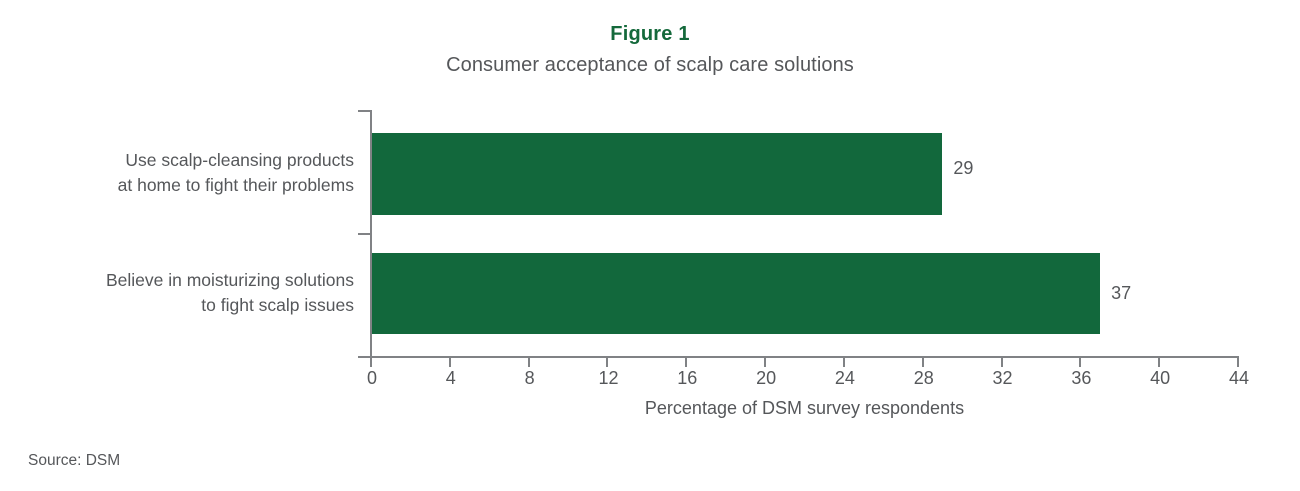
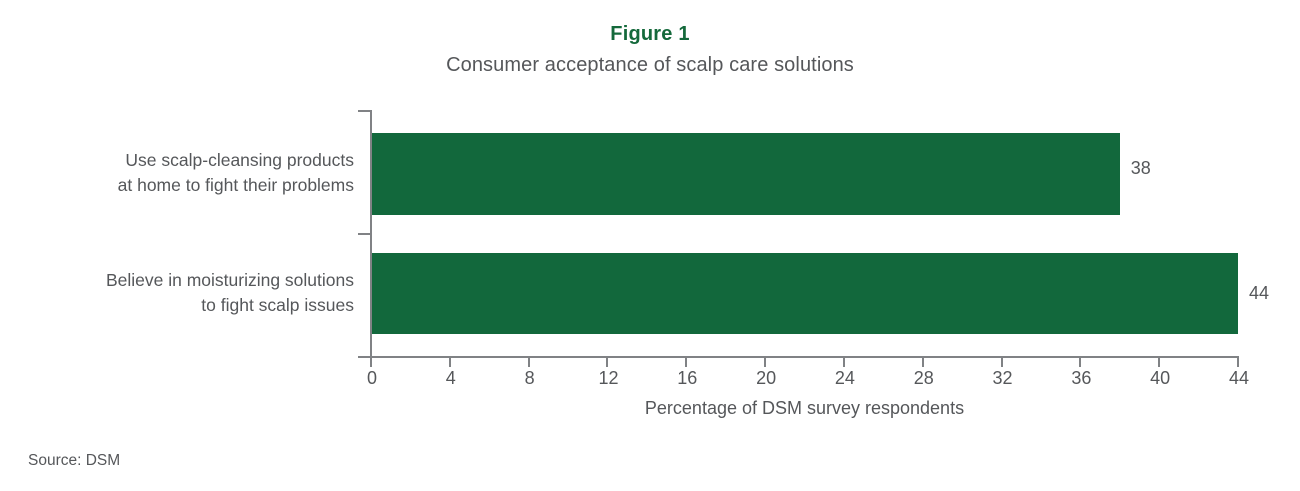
Use scalp-cleansing products at home to fight their problems: 29 -> 38
Believe in moisturizing solutions to fight scalp issues: 37 -> 44
